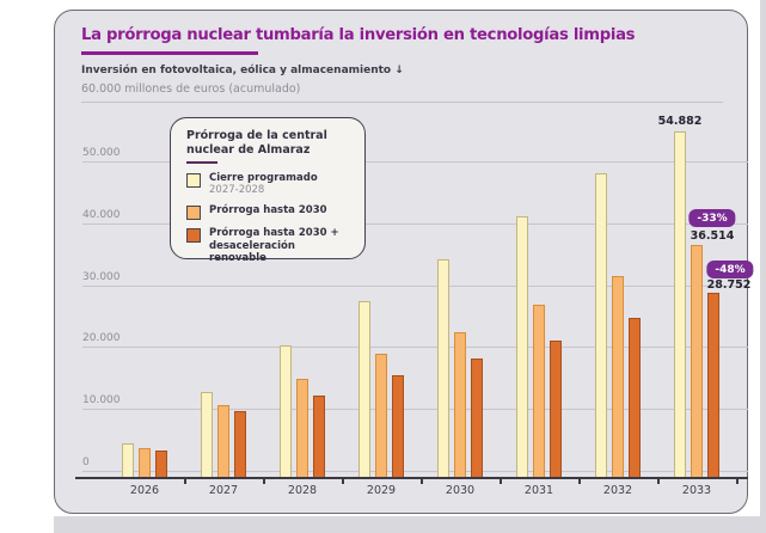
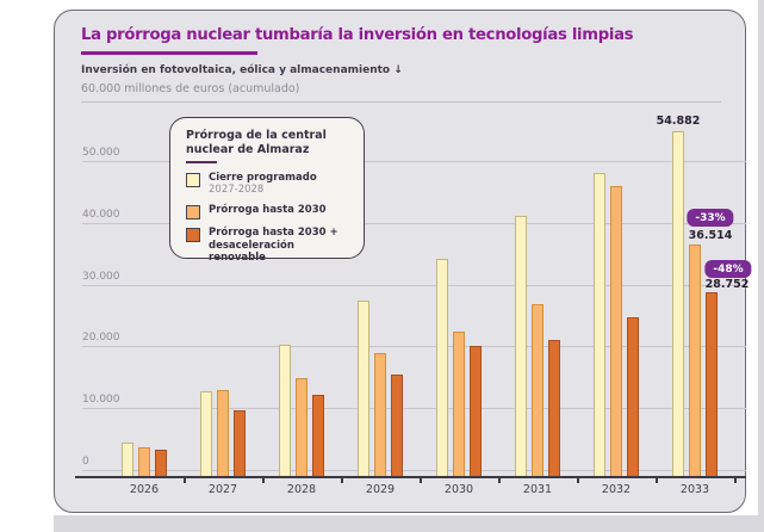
Prórroga hasta 2030/2027: 11000 -> 13000
Prórroga hasta 2030 + desaceleración renovable/2030: 18000 -> 20000
Prórroga hasta 2030/2032: 31000 -> 46000
